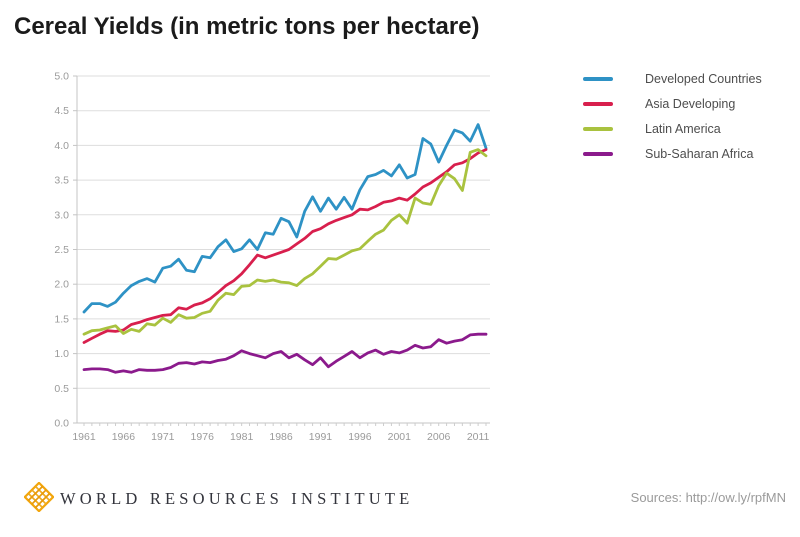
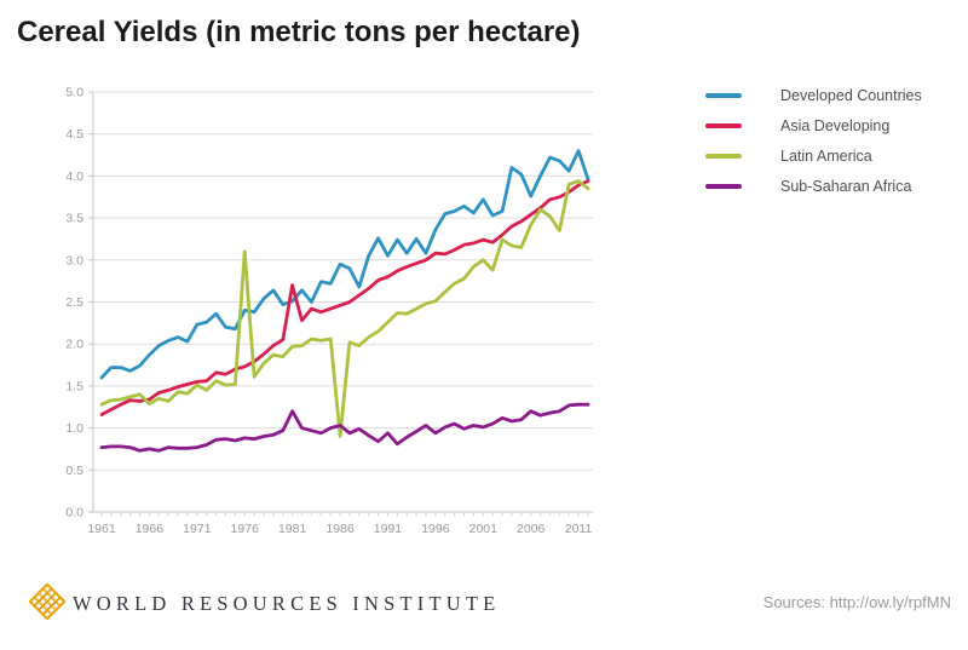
Latin America/1976: 1.6 -> 3.1
Asia Developing/1981: 2.1 -> 2.7
Sub-Saharan Africa/1981: 1.0 -> 1.2
Latin America/1986: 2.0 -> 0.9
